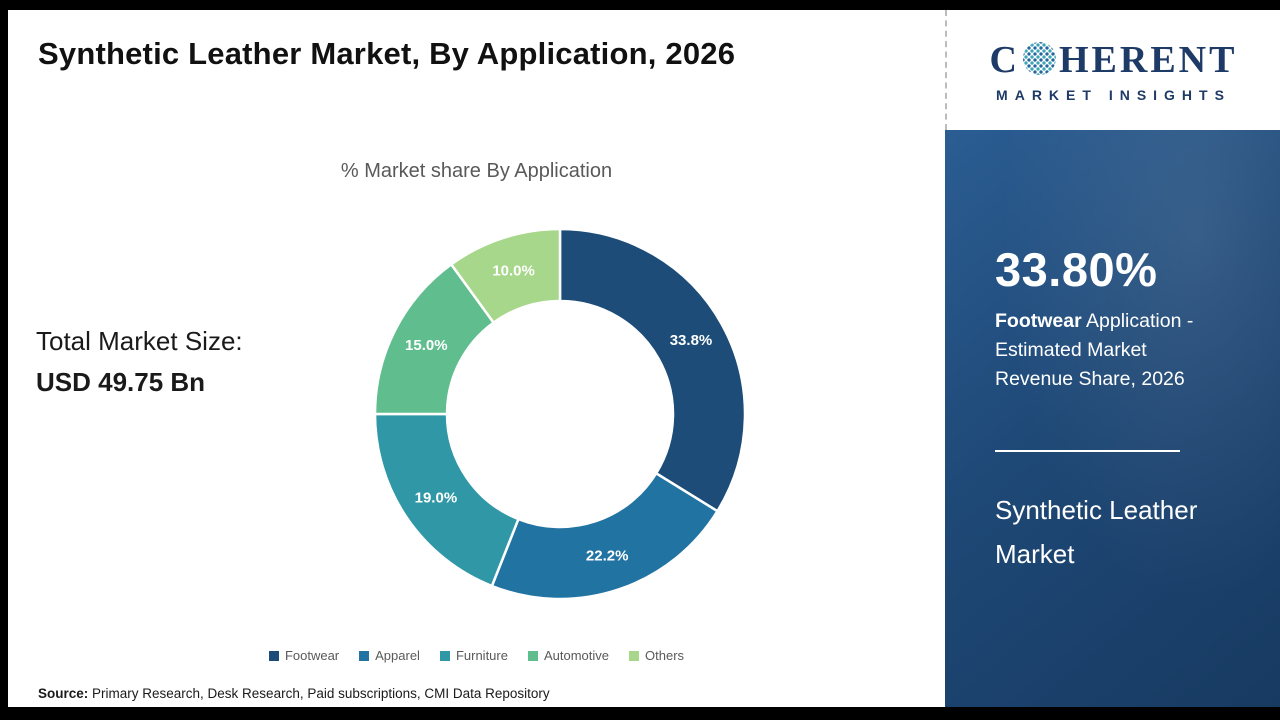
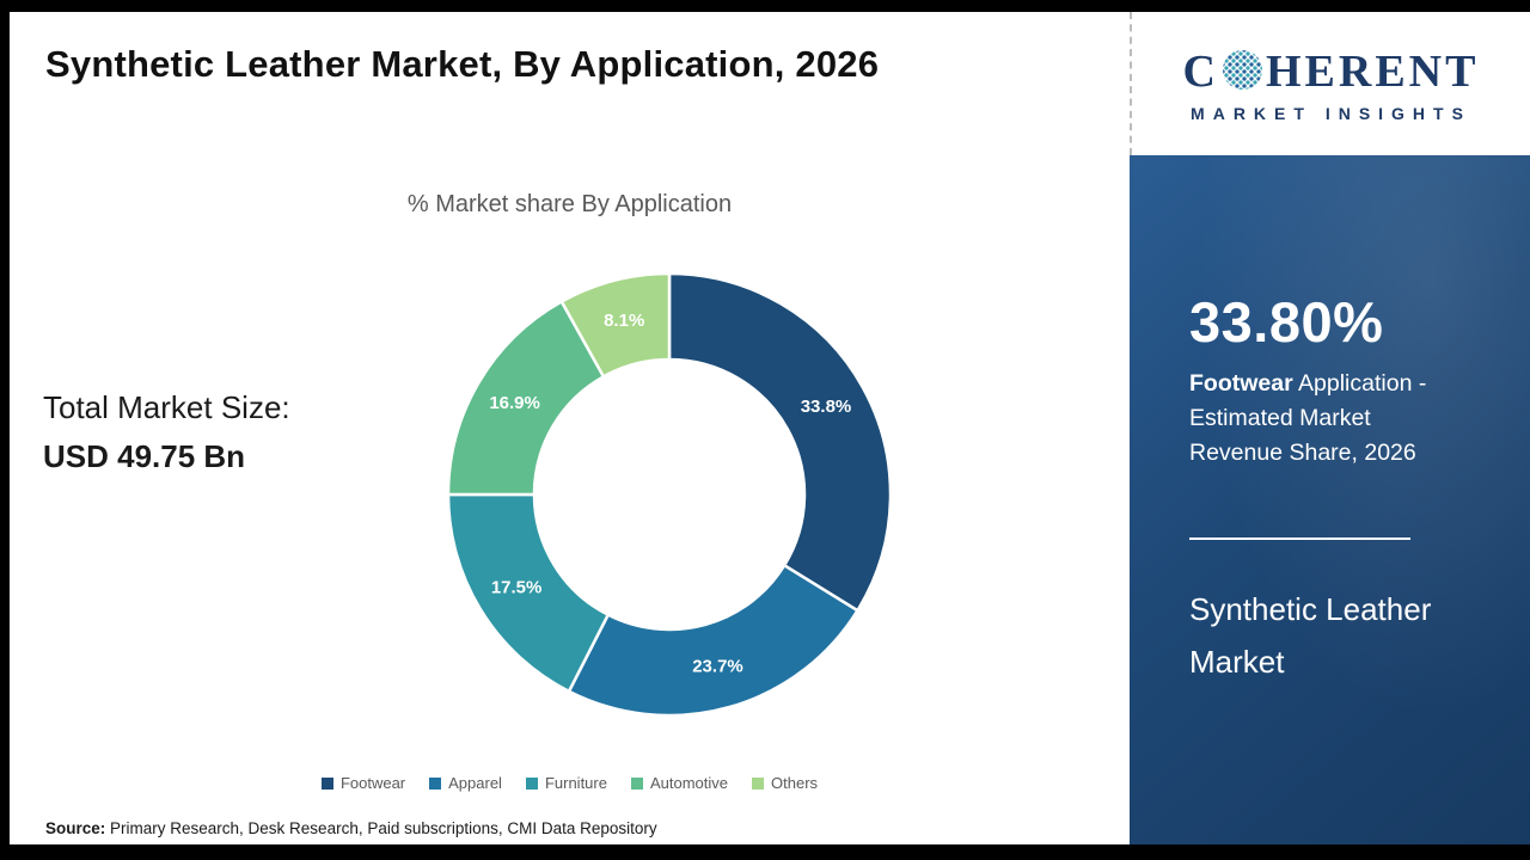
Apparel: 22.2% -> 23.7%
Furniture: 19.0% -> 17.5%
Automotive: 15.0% -> 16.9%
Others: 10.0% -> 8.1%
